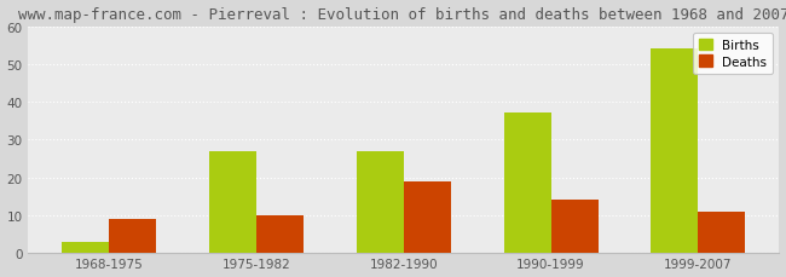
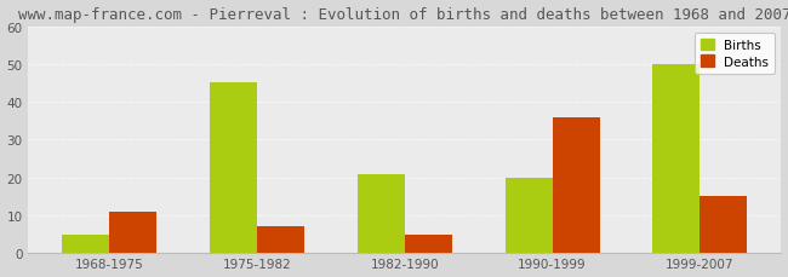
Births/1968-1975: 3 -> 5
Deaths/1968-1975: 9 -> 11
Births/1975-1982: 27 -> 45
Deaths/1975-1982: 10 -> 7
Births/1982-1990: 27 -> 21
Deaths/1982-1990: 19 -> 5
Births/1990-1999: 37 -> 20
Deaths/1990-1999: 14 -> 36
Births/1999-2007: 54 -> 50
Deaths/1999-2007: 11 -> 15
